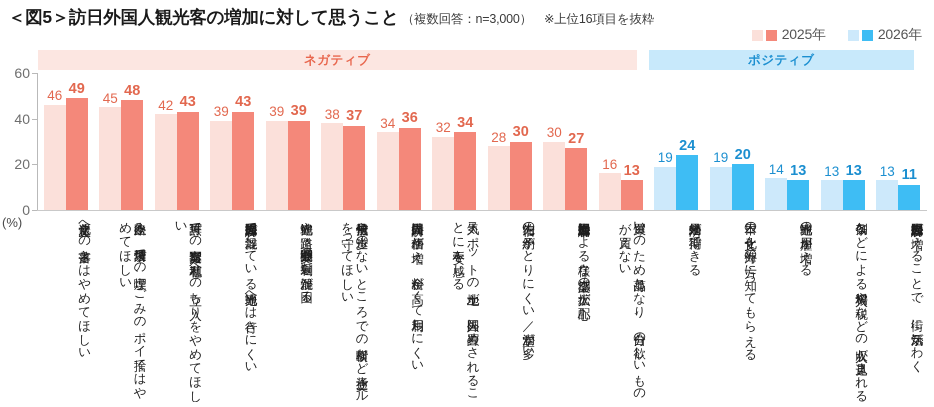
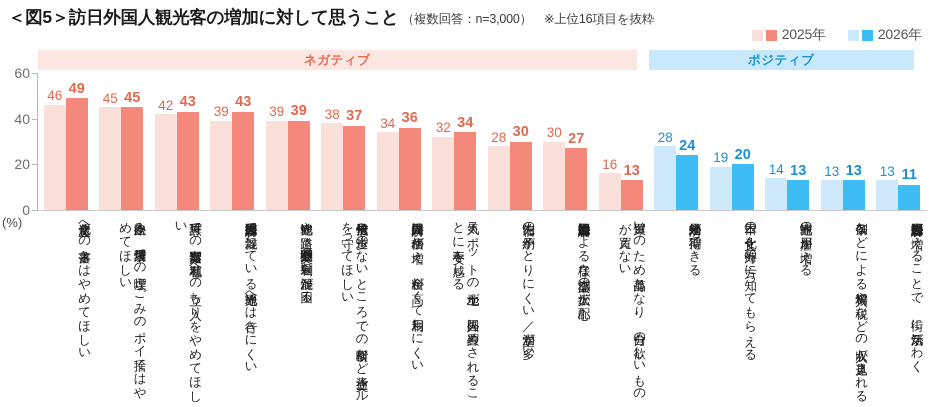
2026年/路上飲み、禁煙場所での喫煙、ごみのポイ捨てはやめてほしい: 48 -> 45
2025年/経済効果が期待できる: 19 -> 28
